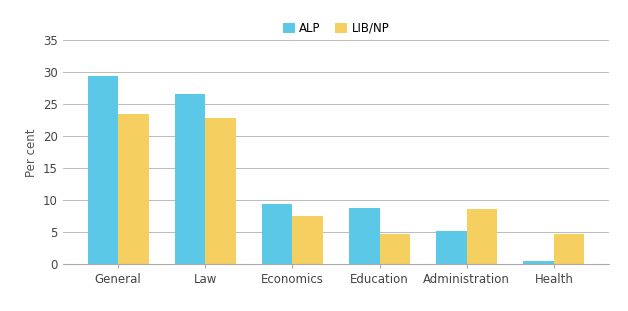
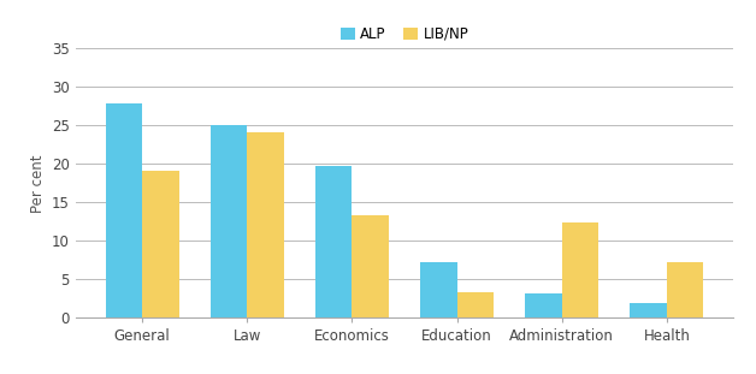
ALP/General: 29.5 -> 27.8
LIB/NP/General: 23.5 -> 19.2
ALP/Law: 26.7 -> 25.0
LIB/NP/Law: 22.9 -> 24.2
ALP/Economics: 9.5 -> 19.8
LIB/NP/Economics: 7.5 -> 13.4
ALP/Education: 8.8 -> 7.2
LIB/NP/Education: 4.7 -> 3.4
ALP/Administration: 5.2 -> 3.2
LIB/NP/Administration: 8.6 -> 12.4
ALP/Health: 0.5 -> 2.0
LIB/NP/Health: 4.7 -> 7.2
